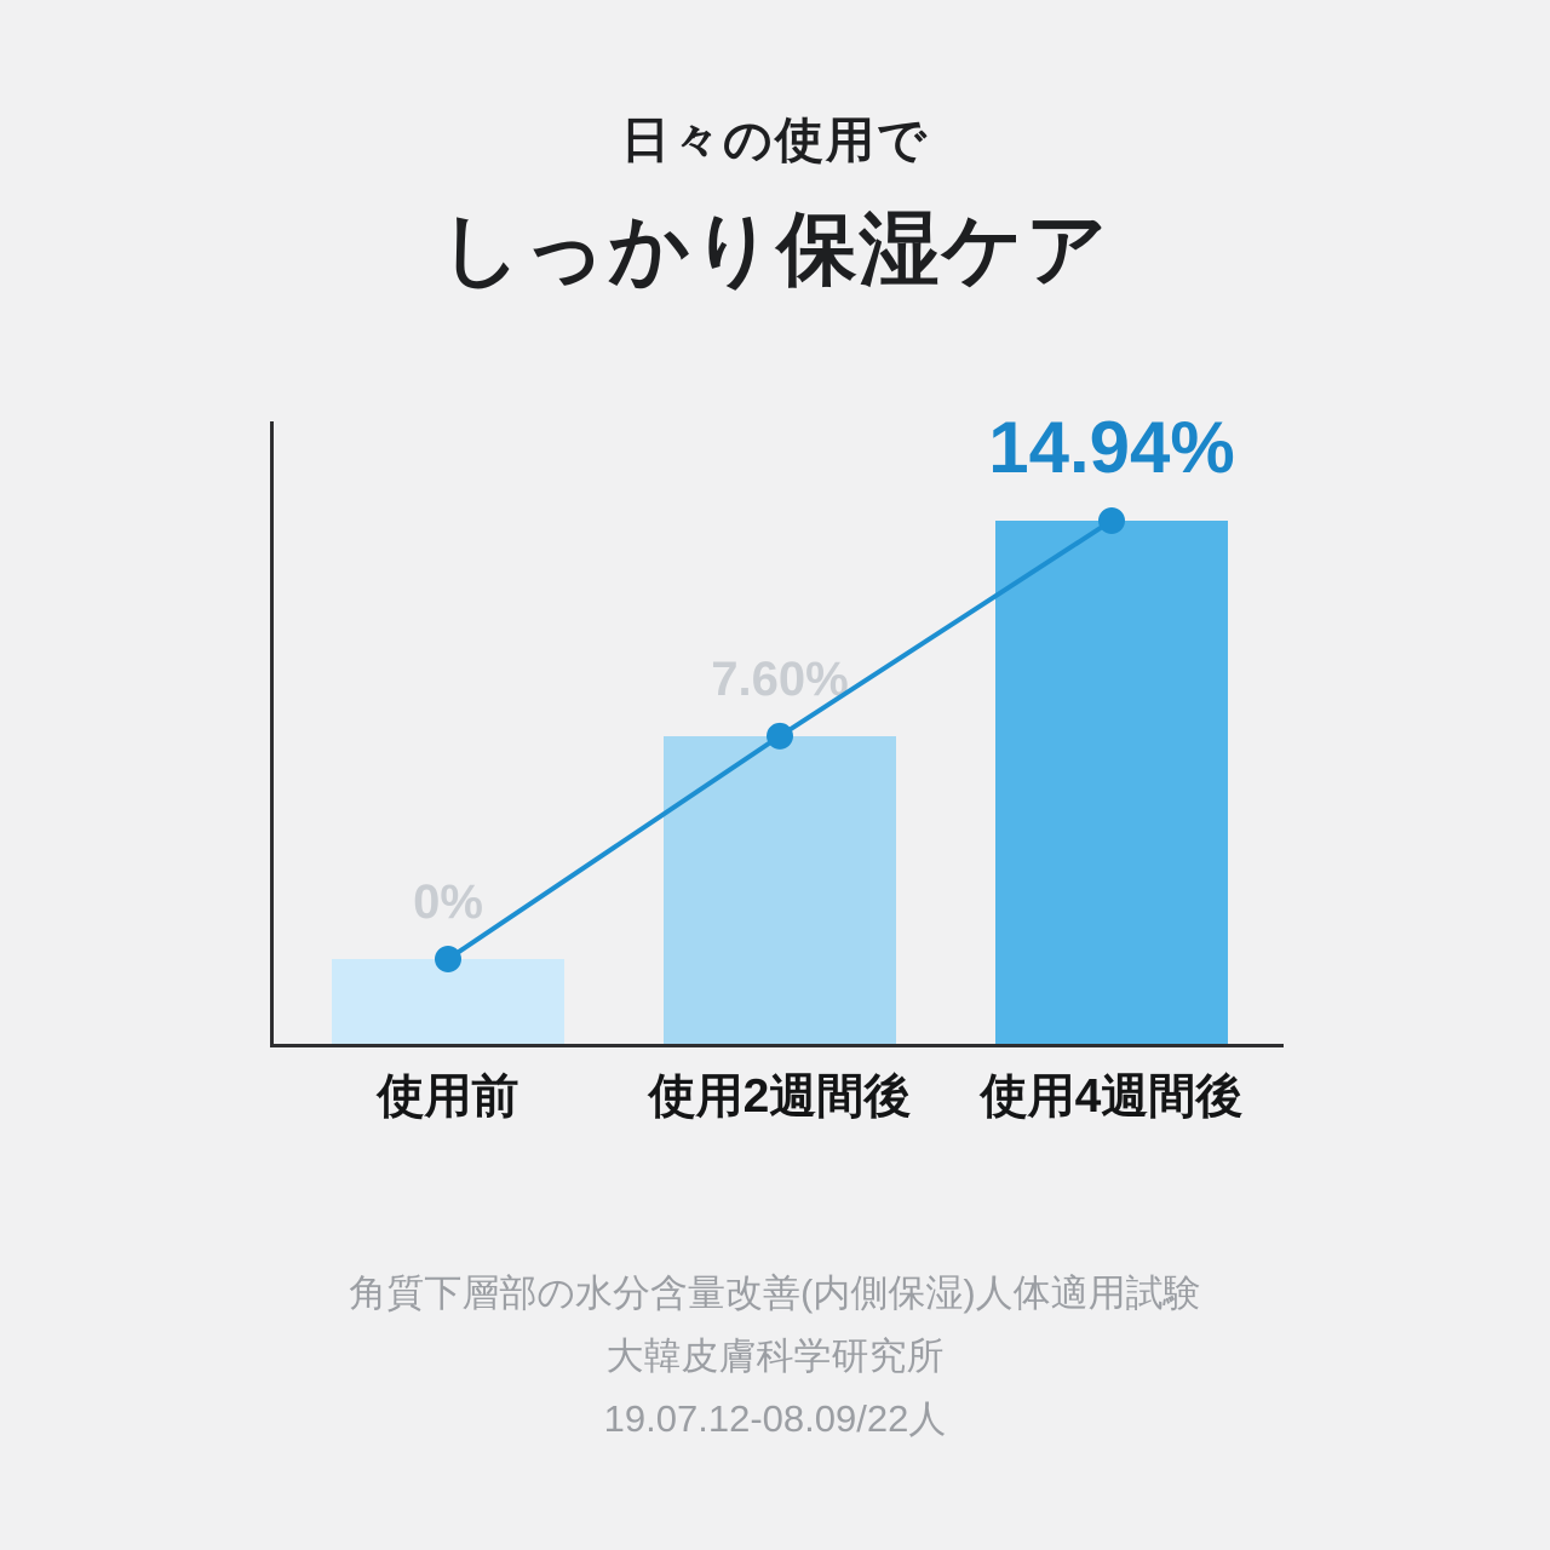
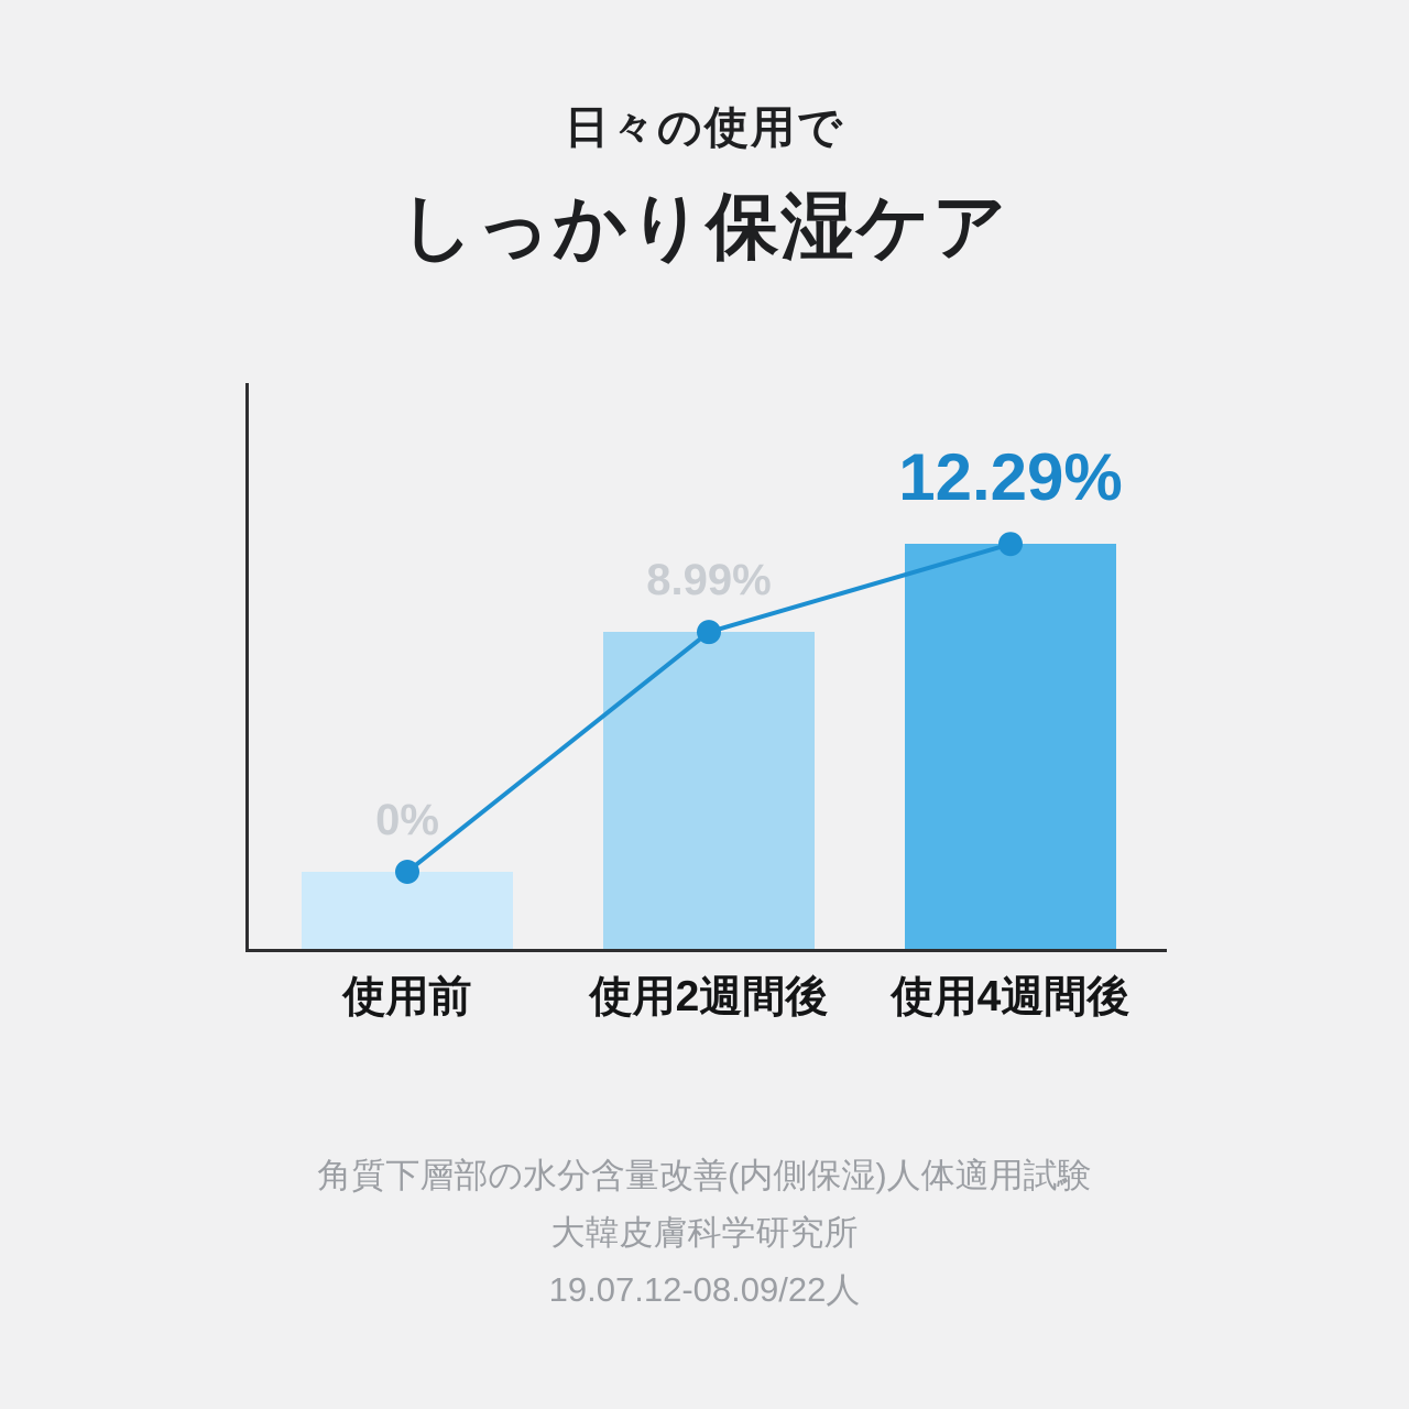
使用2週間後: 7.60% -> 8.99%
使用4週間後: 14.94% -> 12.29%
